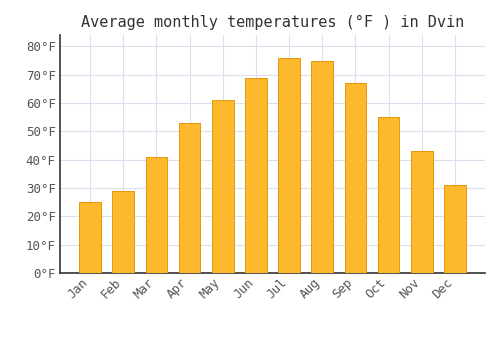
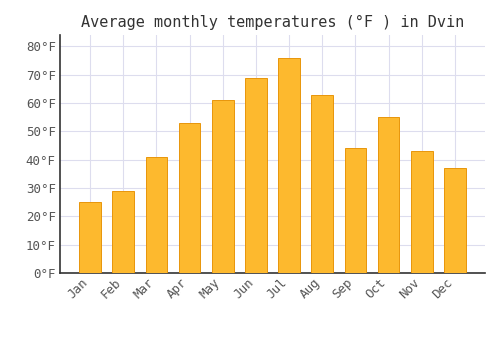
Aug: 75°F -> 63°F
Sep: 67°F -> 44°F
Dec: 31°F -> 37°F
